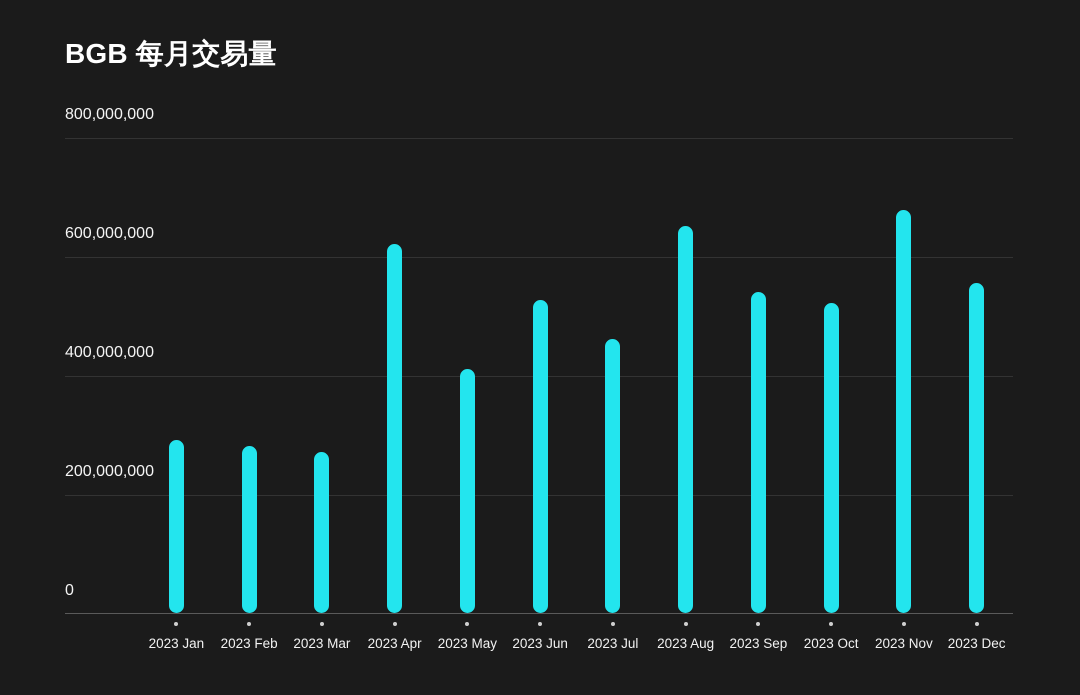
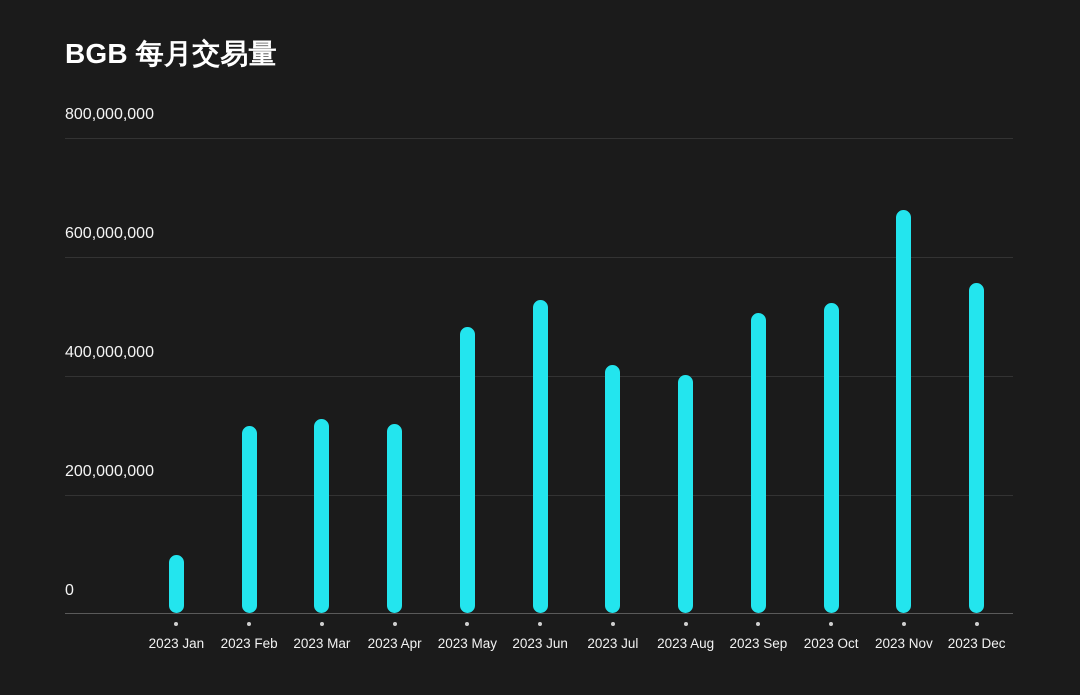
2023 Jan: 290000000 -> 100000000
2023 Feb: 280000000 -> 320000000
2023 Mar: 270000000 -> 330000000
2023 Apr: 620000000 -> 320000000
2023 May: 410000000 -> 480000000
2023 Jul: 460000000 -> 420000000
2023 Aug: 650000000 -> 400000000
2023 Sep: 540000000 -> 500000000
